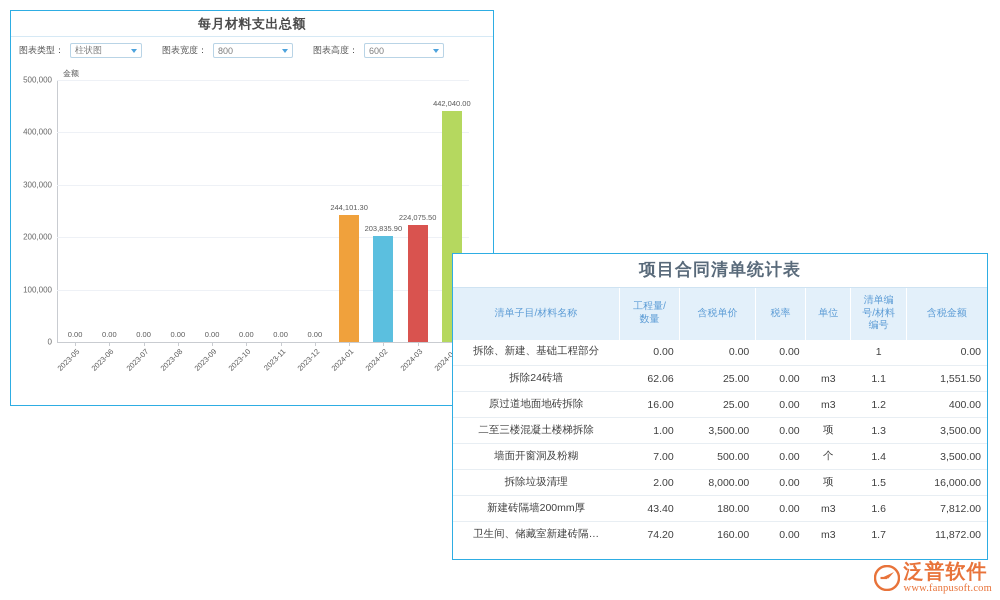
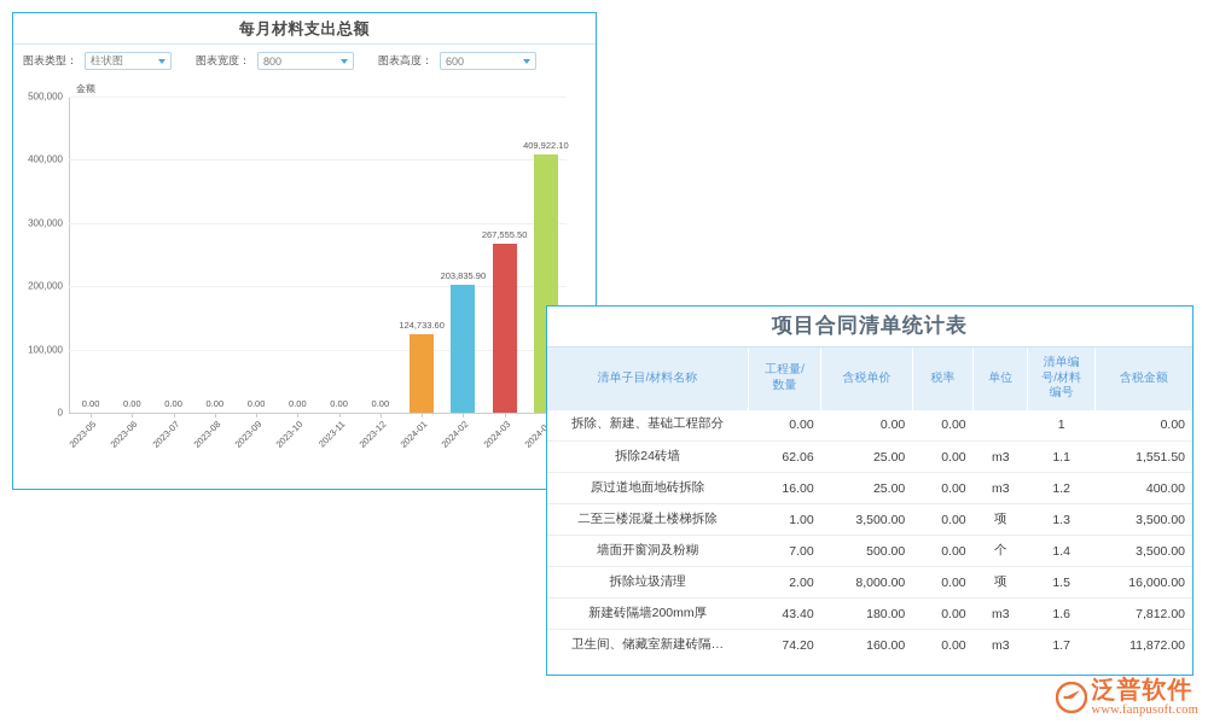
2024-01: 244,101.30 -> 124,733.60
2024-03: 224,075.50 -> 267,555.50
2024-04: 442,040.00 -> 409,922.10
